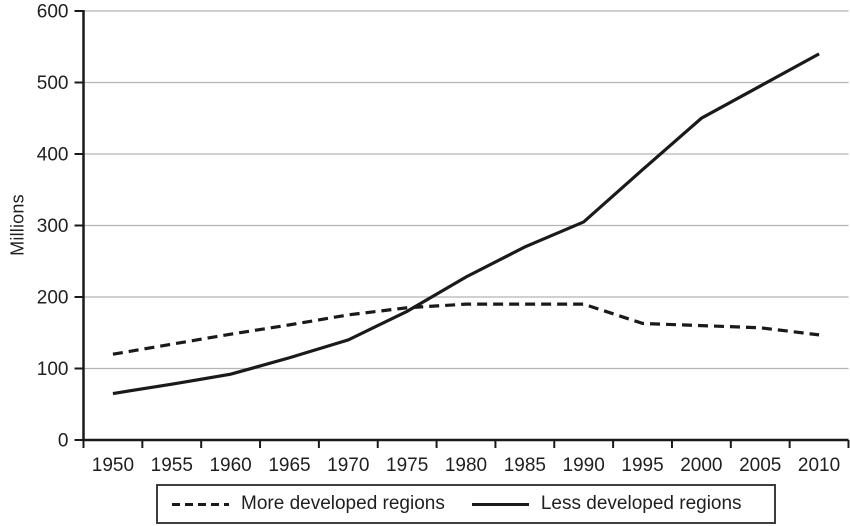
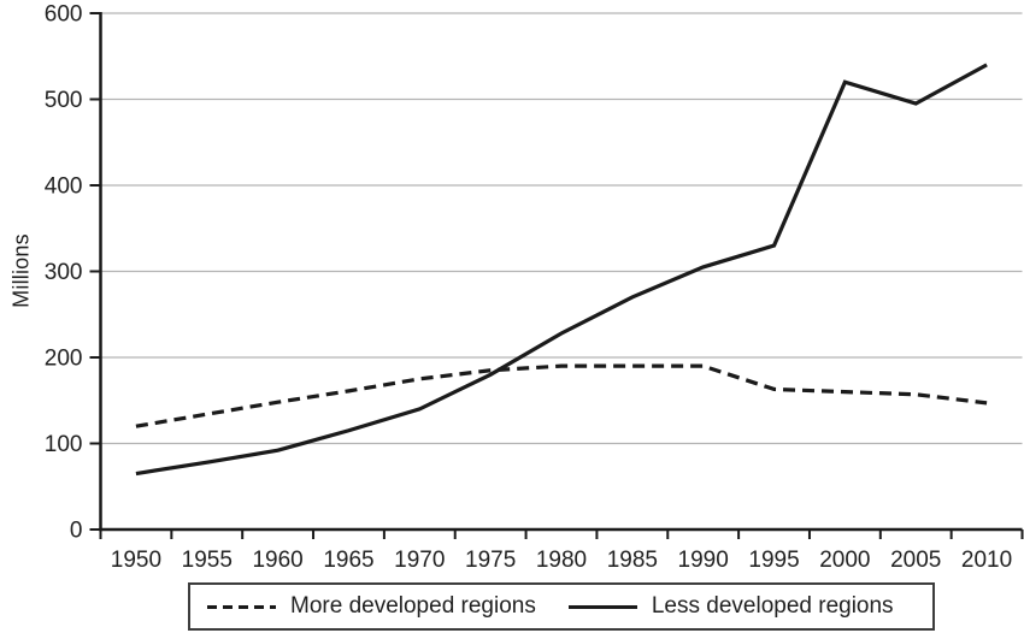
Less developed regions/1995: 380 -> 330
Less developed regions/2000: 450 -> 520
